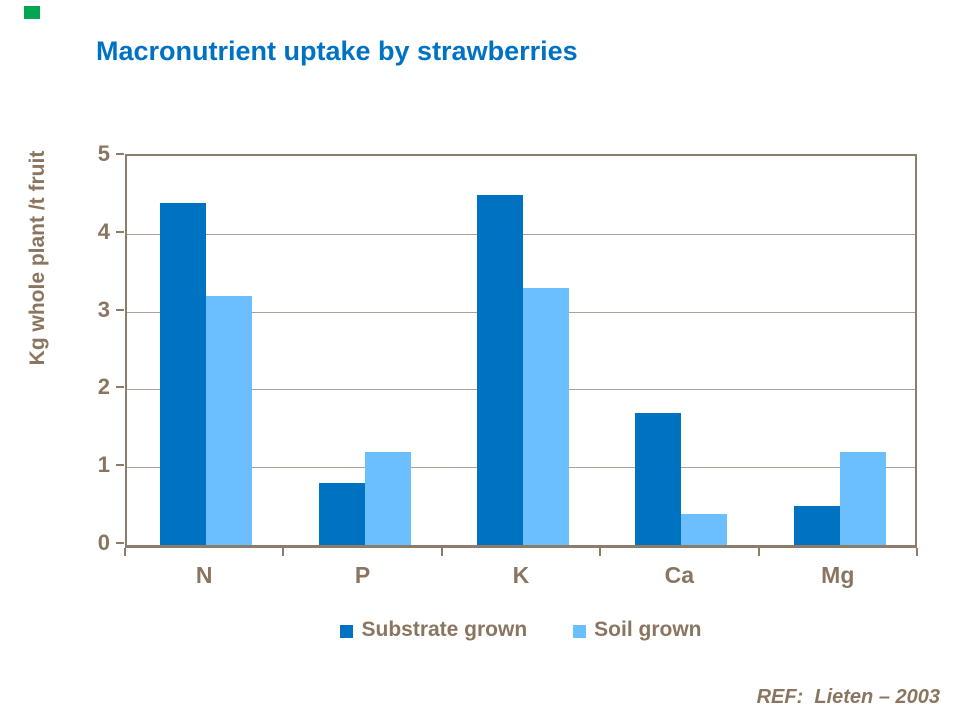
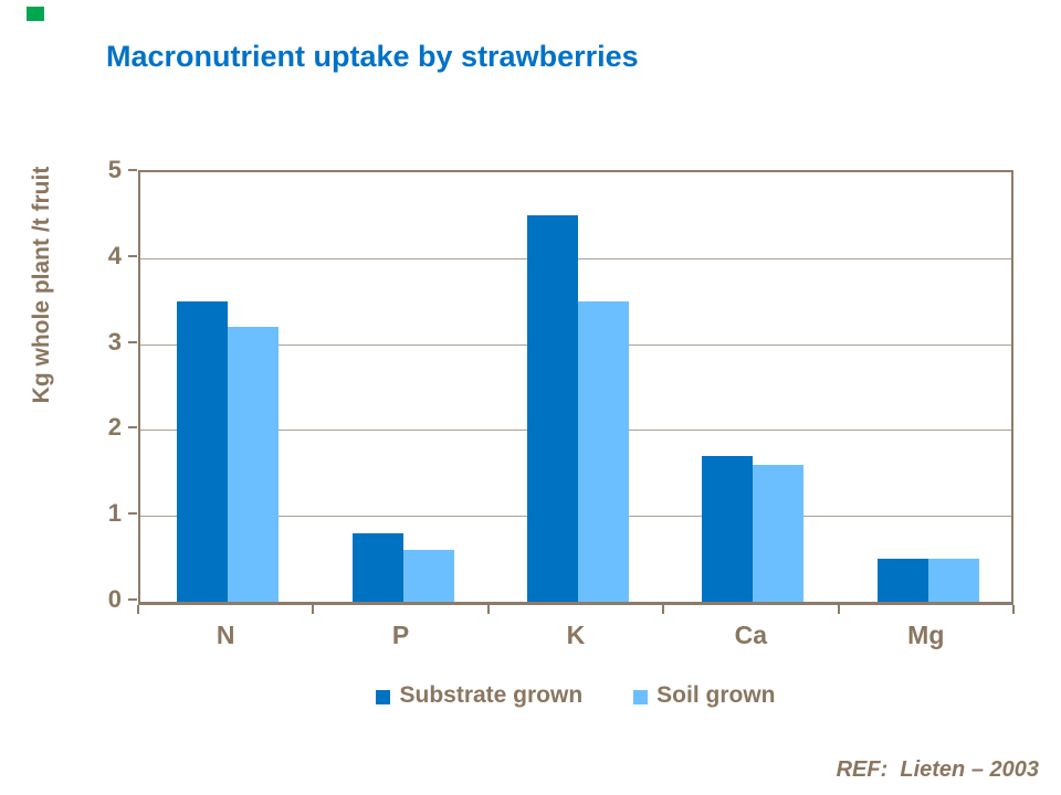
Substrate grown/N: 4.4 -> 3.5
Soil grown/P: 1.2 -> 0.6
Soil grown/K: 3.3 -> 3.5
Soil grown/Ca: 0.4 -> 1.6
Soil grown/Mg: 1.2 -> 0.5
